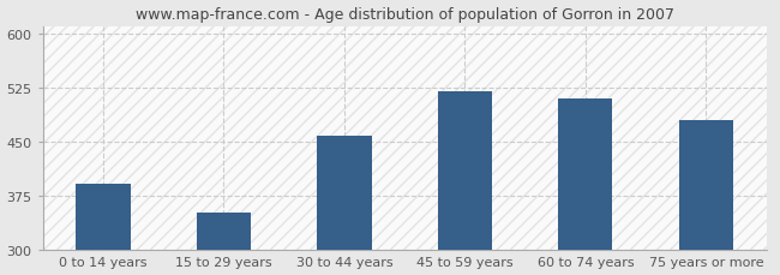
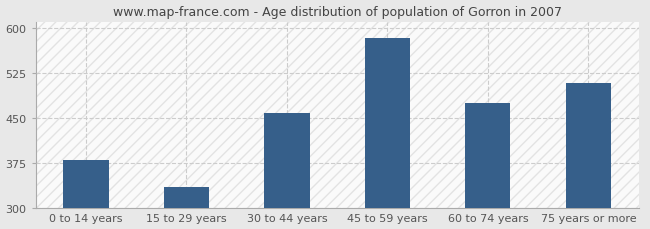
0 to 14 years: 392 -> 380
15 to 29 years: 352 -> 335
45 to 59 years: 520 -> 583
60 to 74 years: 510 -> 475
75 years or more: 480 -> 508
